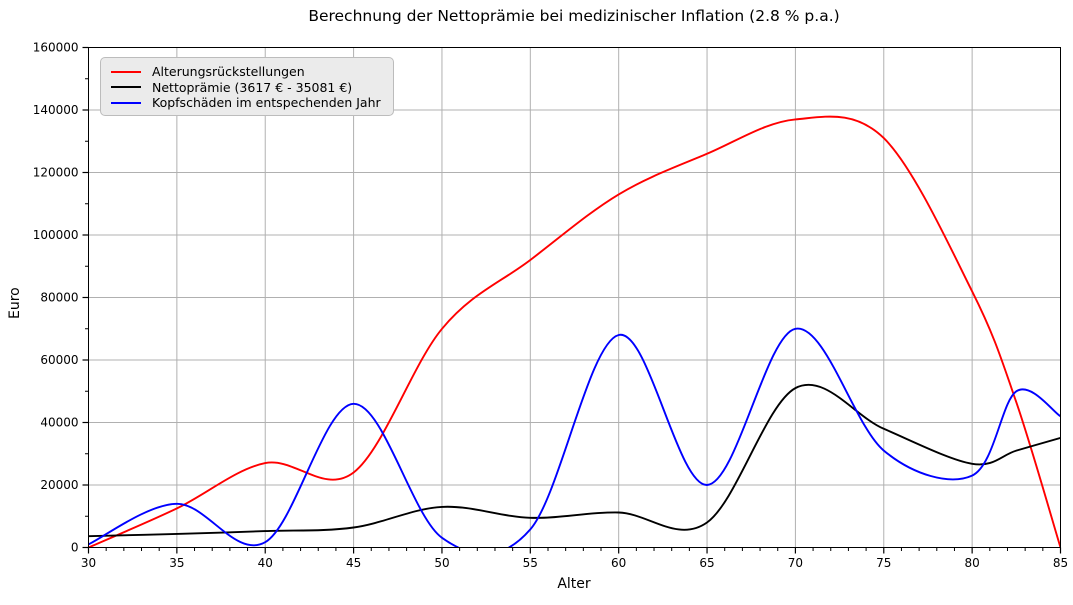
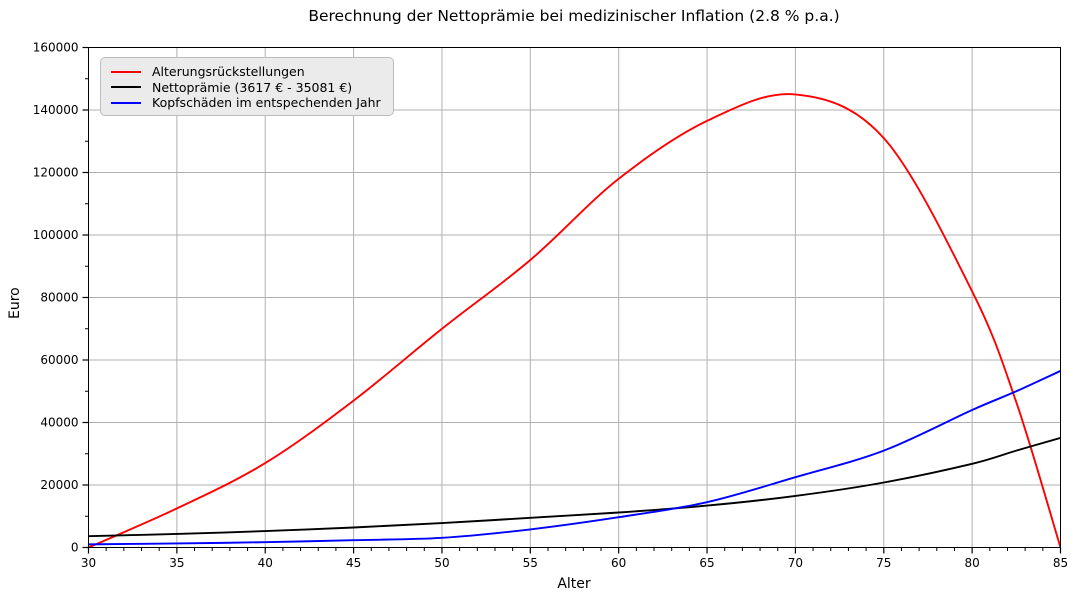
Kopfschäden im entspechenden Jahr/35: 14000 -> 1000
Alterungsrückstellungen/45: 24000 -> 47000
Kopfschäden im entspechenden Jahr/45: 46000 -> 2000
Nettoprämie (3617 € - 35081 €)/50: 13000 -> 8000
Alterungsrückstellungen/60: 113000 -> 118000
Kopfschäden im entspechenden Jahr/60: 68000 -> 10000
Alterungsrückstellungen/65: 126000 -> 136000
Nettoprämie (3617 € - 35081 €)/65: 8000 -> 13000
Kopfschäden im entspechenden Jahr/65: 20000 -> 14000
Alterungsrückstellungen/70: 137000 -> 145000
Nettoprämie (3617 € - 35081 €)/70: 51000 -> 16000
Kopfschäden im entspechenden Jahr/70: 70000 -> 22000
Nettoprämie (3617 € - 35081 €)/75: 38000 -> 21000
Kopfschäden im entspechenden Jahr/80: 23000 -> 44000
Kopfschäden im entspechenden Jahr/85: 42000 -> 56000
